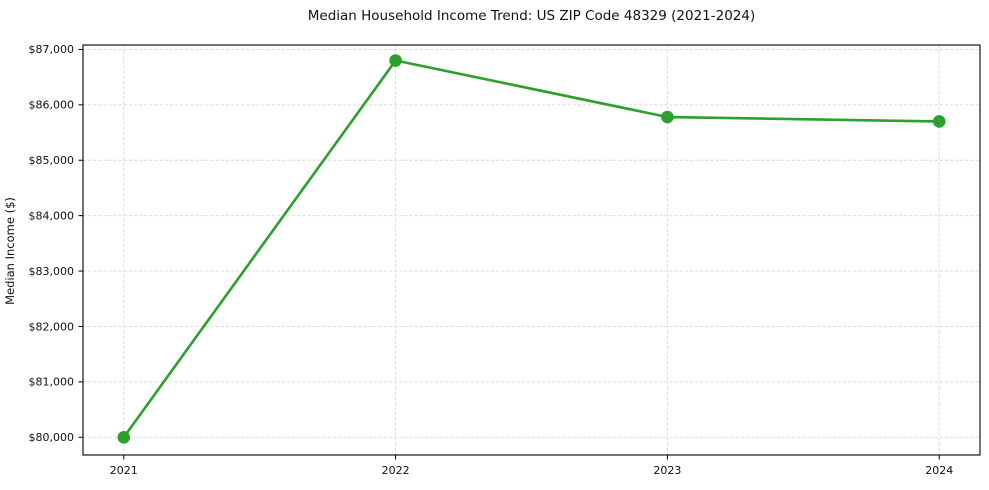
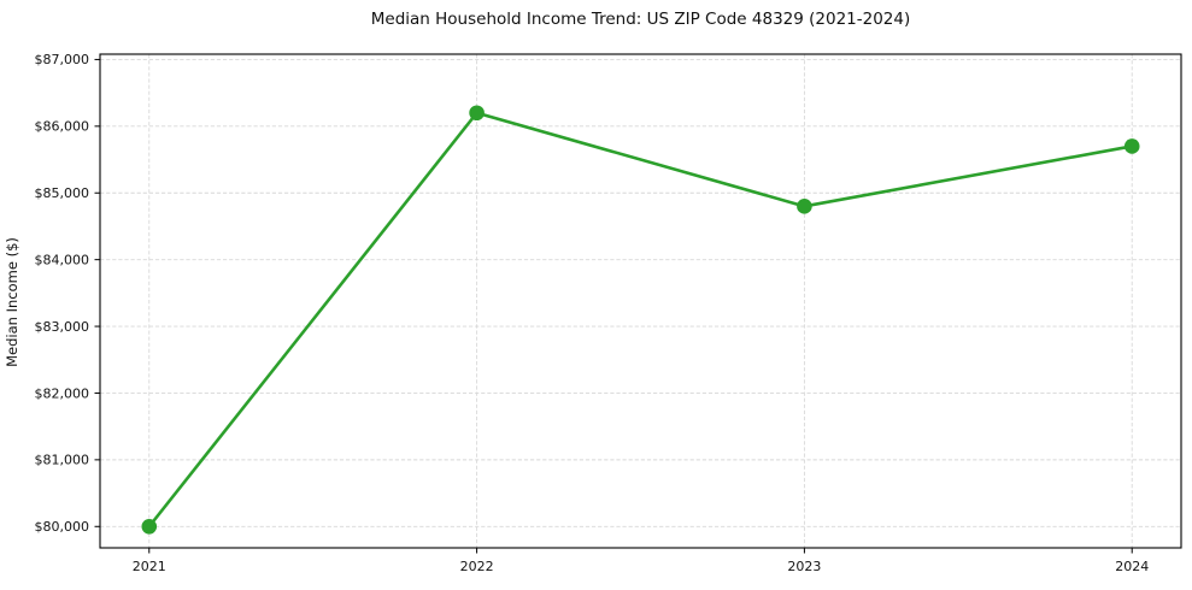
2022: $86800 -> $86200
2023: $85800 -> $84800
